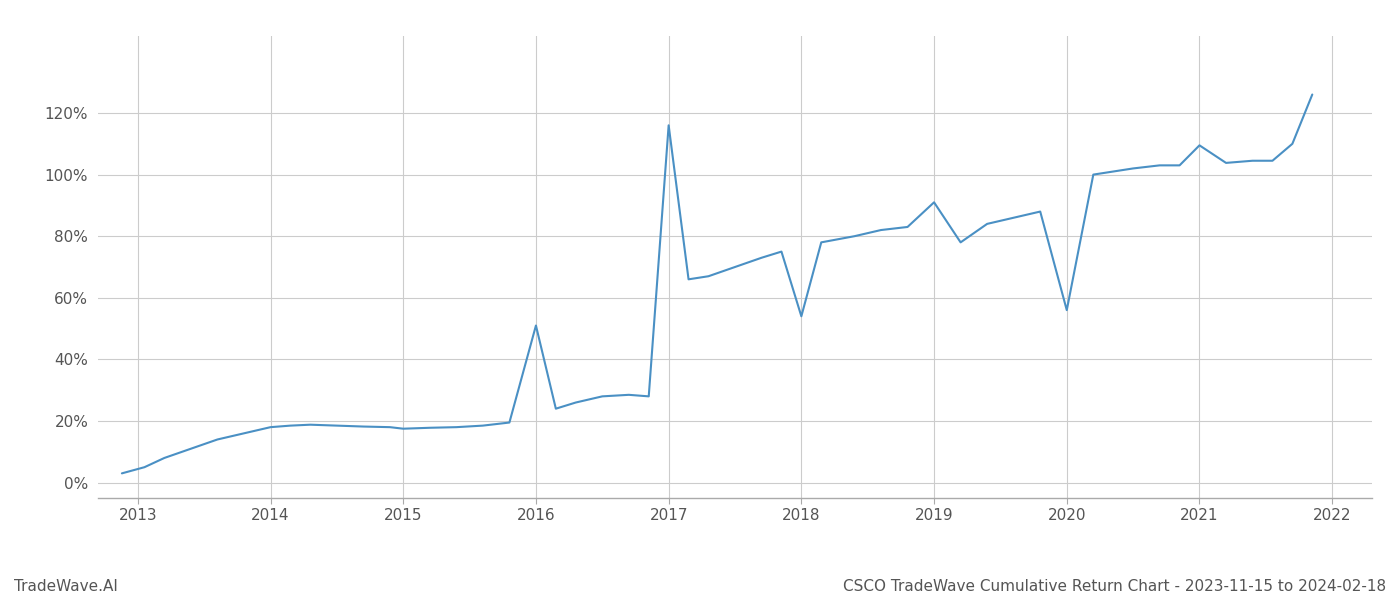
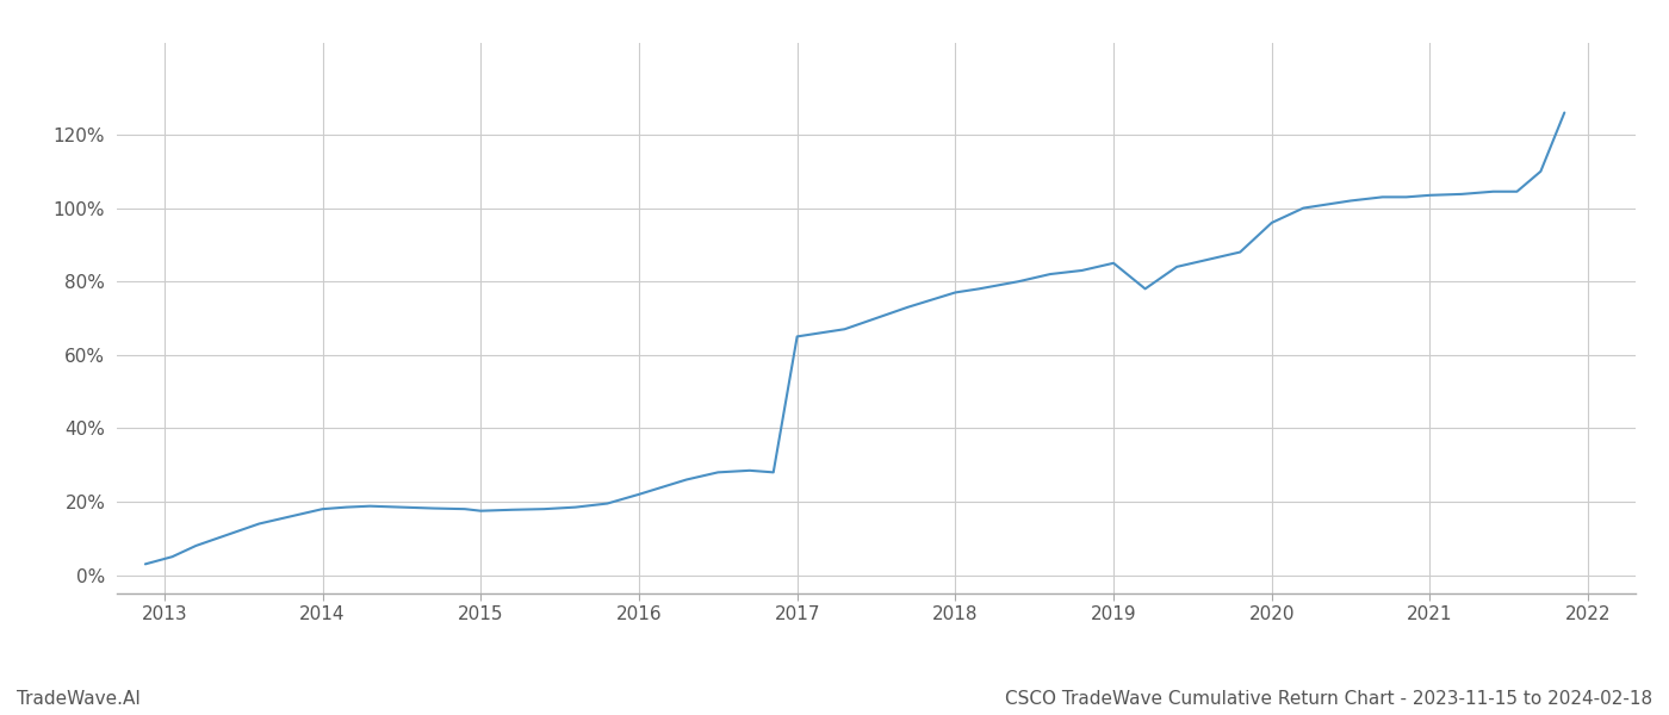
2016: 51.0% -> 22.0%
2017: 116.0% -> 65.0%
2018: 54.0% -> 77.0%
2019: 91.0% -> 85.0%
2020: 56.0% -> 96.0%
2021: 109.5% -> 103.5%
